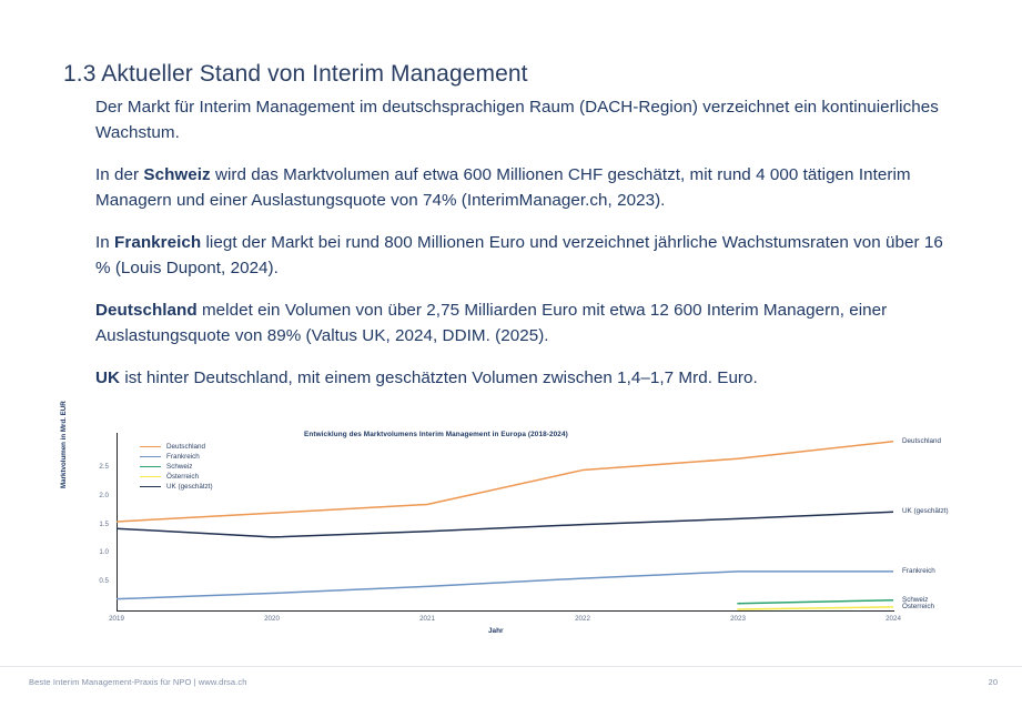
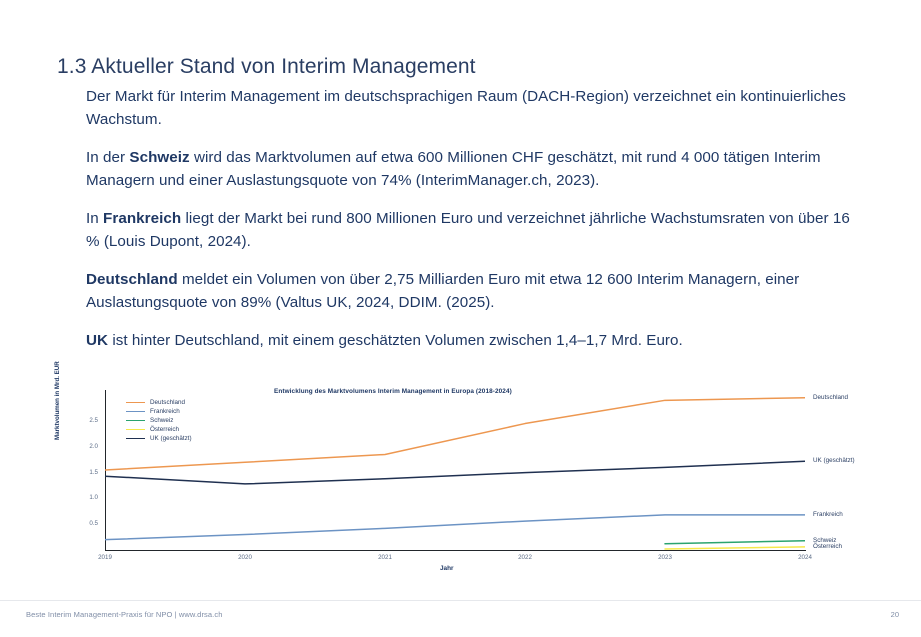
Deutschland/2023: 2.6 -> 2.9
